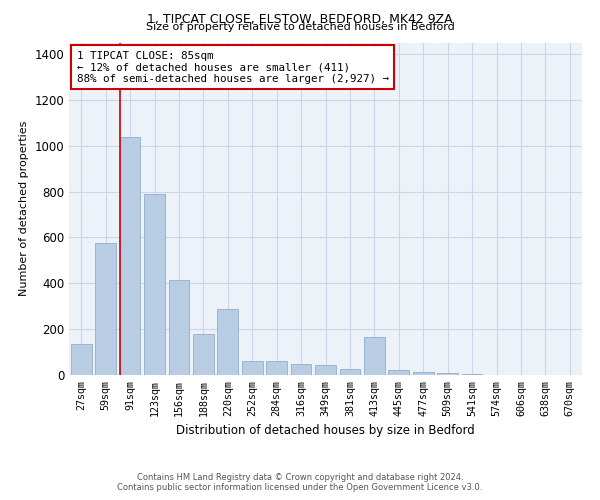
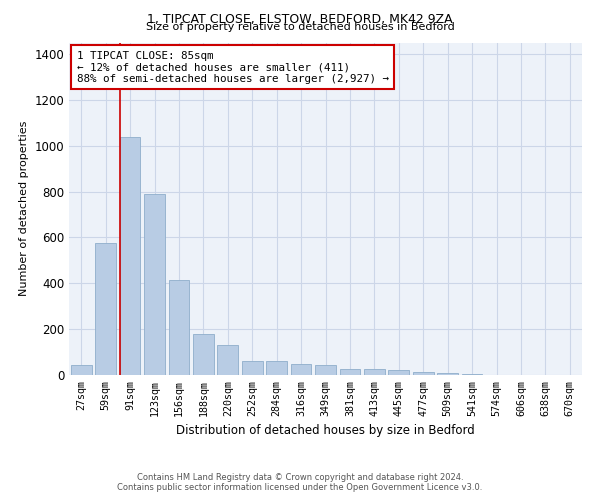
27sqm: 135 -> 45
220sqm: 290 -> 130
413sqm: 165 -> 27
